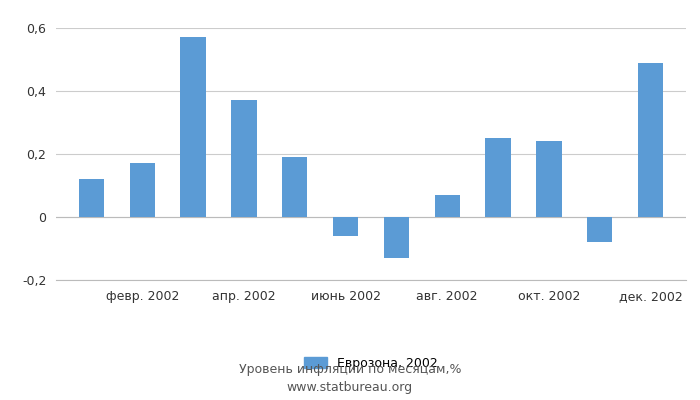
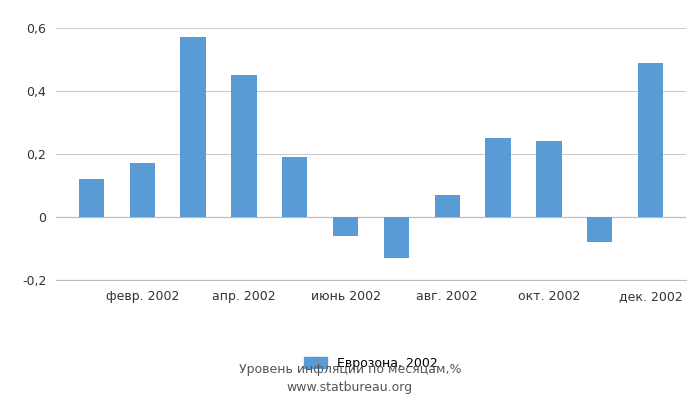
апр. 2002: 0,37 -> 0,45
